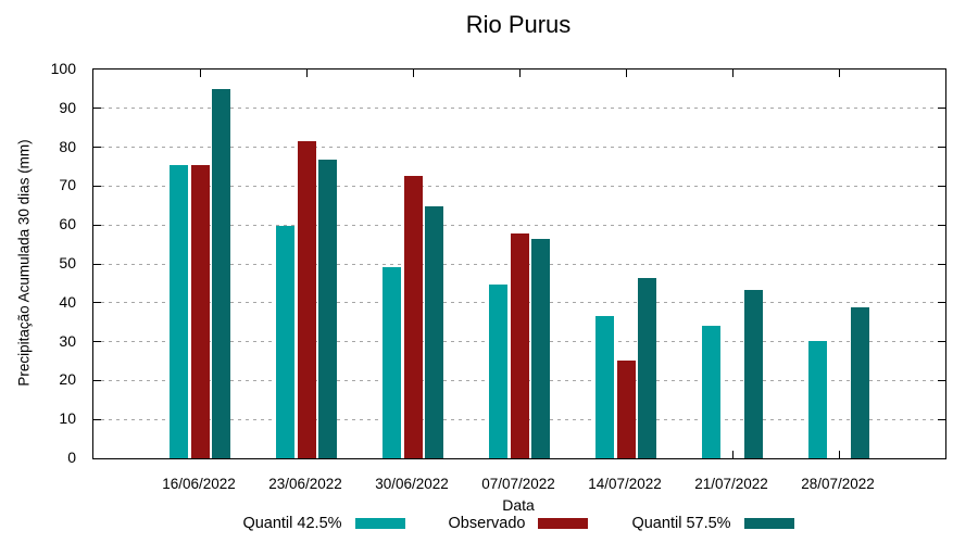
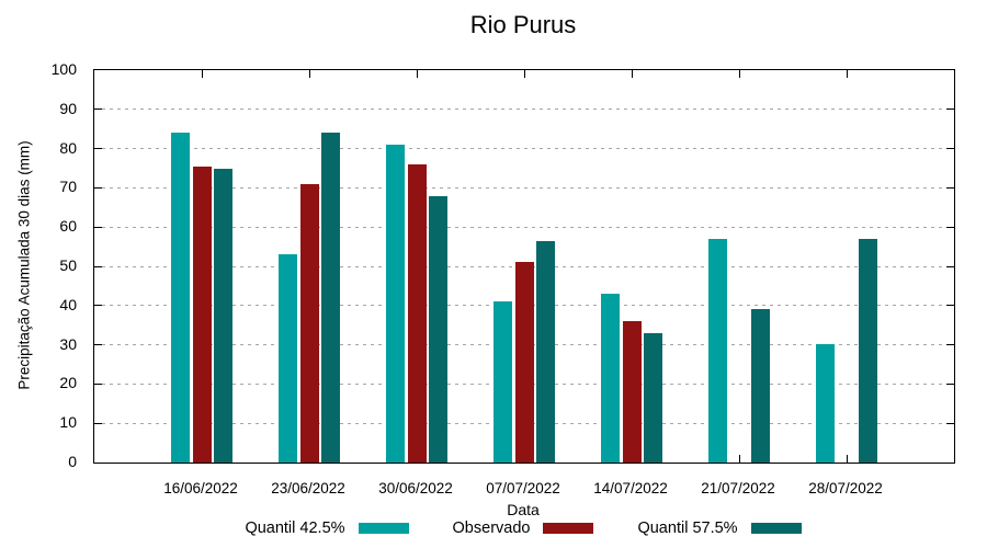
Quantil 42.5%/16/06/2022: 75 -> 84
Quantil 57.5%/16/06/2022: 95 -> 75
Quantil 42.5%/23/06/2022: 60 -> 53
Observado/23/06/2022: 82 -> 71
Quantil 57.5%/23/06/2022: 77 -> 84
Quantil 42.5%/30/06/2022: 49 -> 81
Observado/30/06/2022: 73 -> 76
Quantil 57.5%/30/06/2022: 65 -> 68
Quantil 42.5%/07/07/2022: 45 -> 41
Observado/07/07/2022: 58 -> 51
Quantil 42.5%/14/07/2022: 36 -> 43
Observado/14/07/2022: 25 -> 36
Quantil 57.5%/14/07/2022: 46 -> 33
Quantil 42.5%/21/07/2022: 34 -> 57
Quantil 57.5%/21/07/2022: 43 -> 39
Quantil 57.5%/28/07/2022: 39 -> 57
